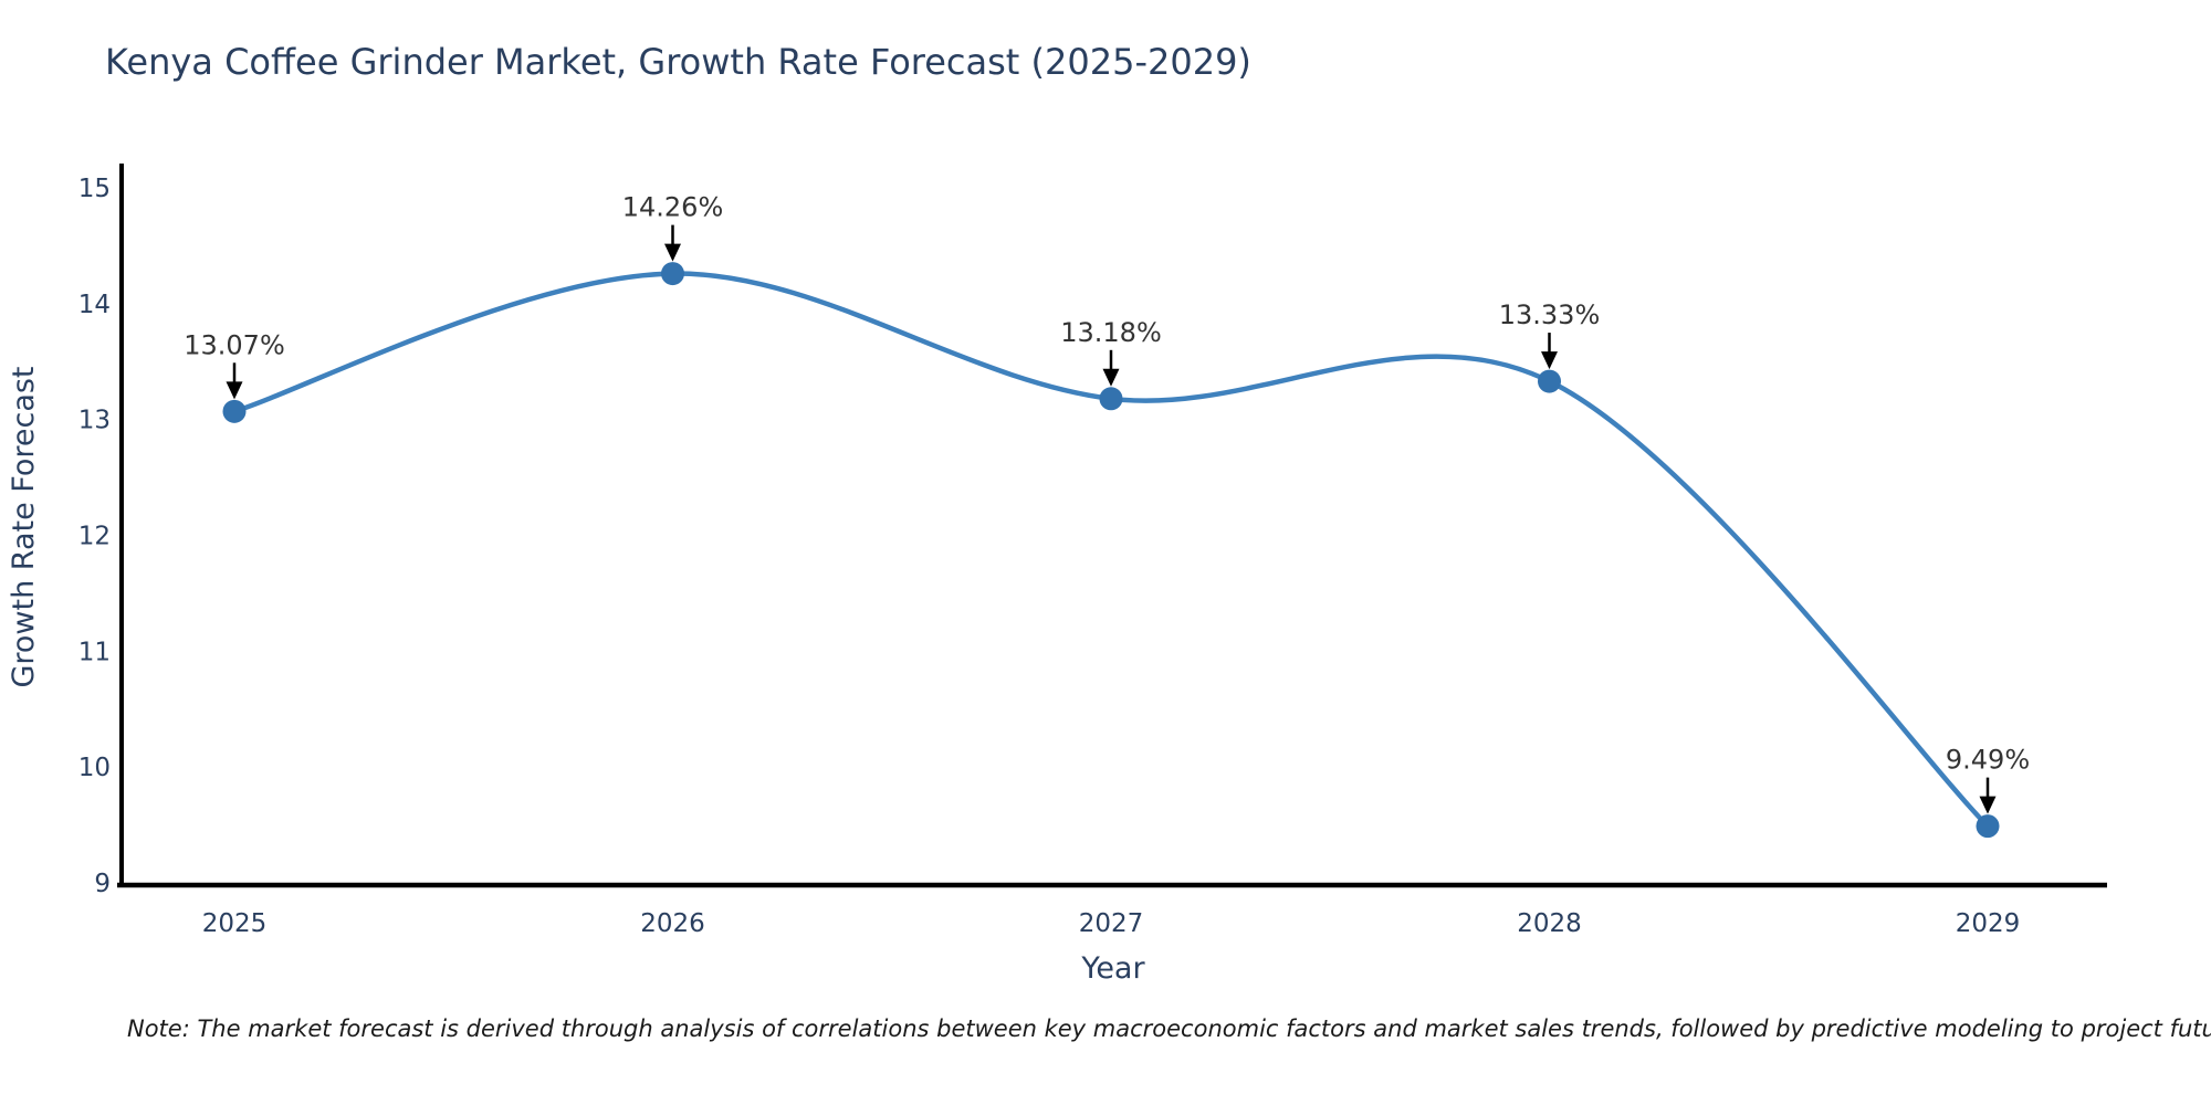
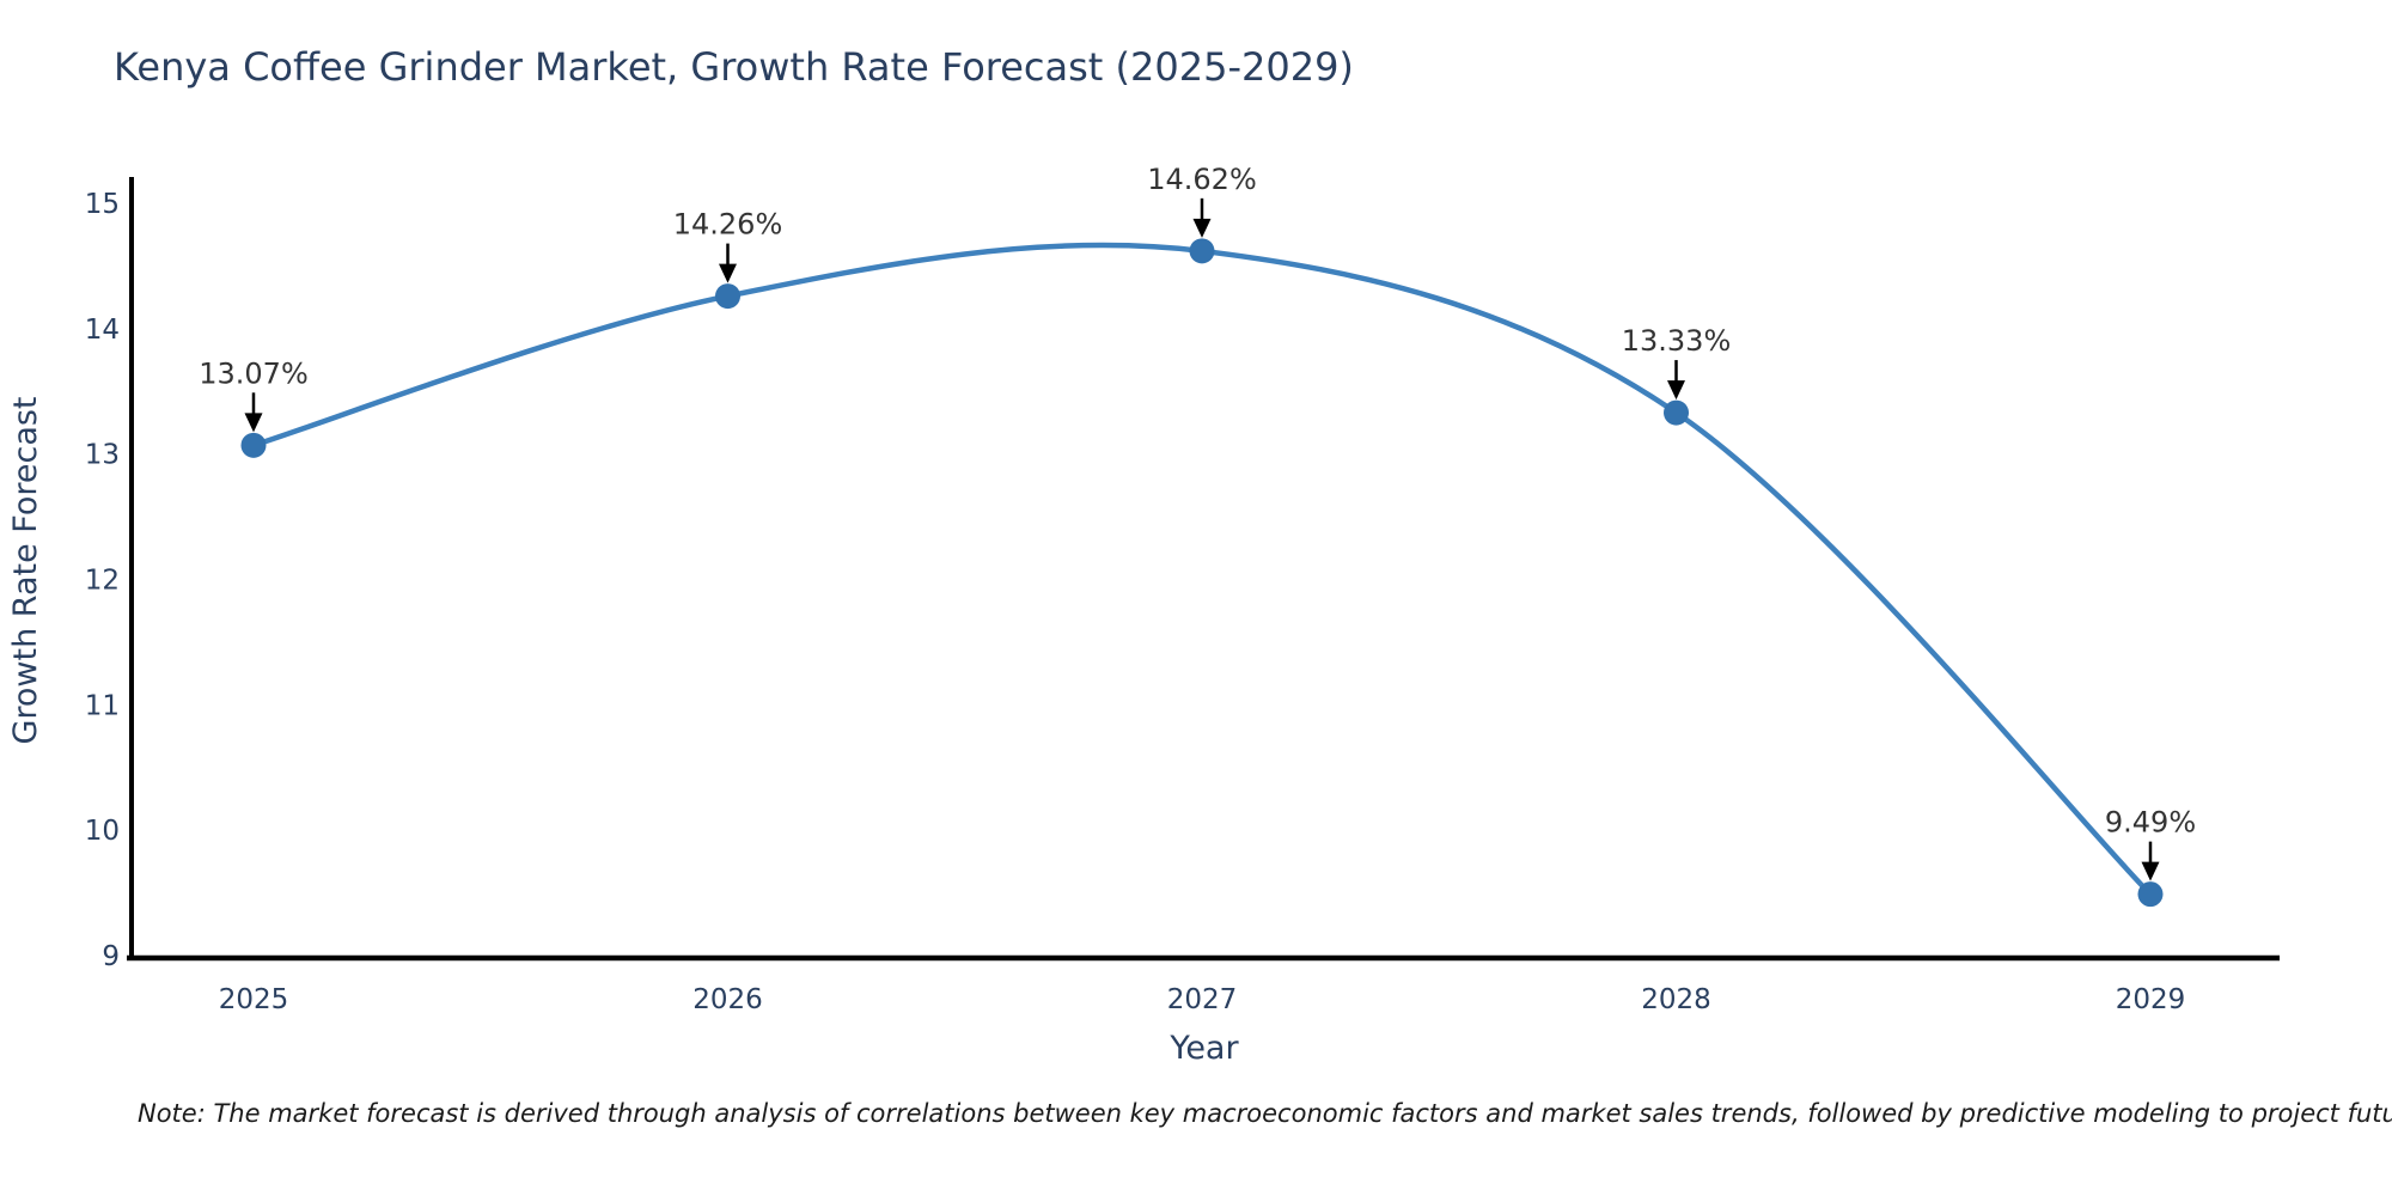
2027: 13.18% -> 14.62%
